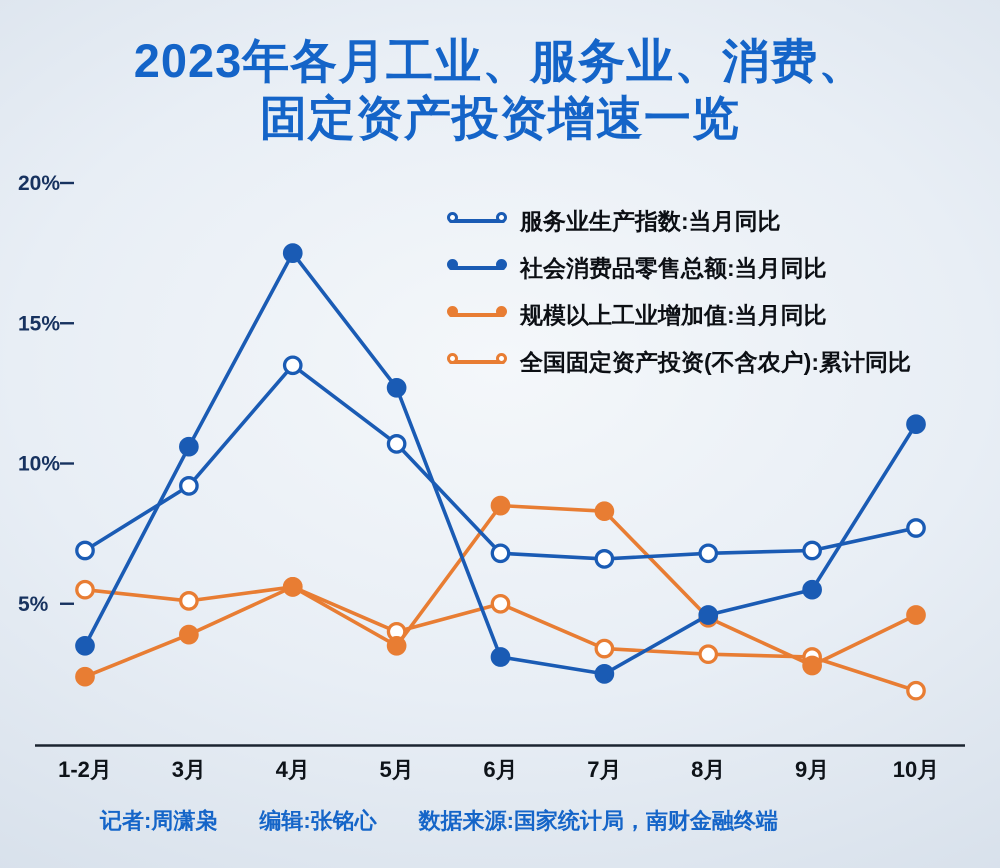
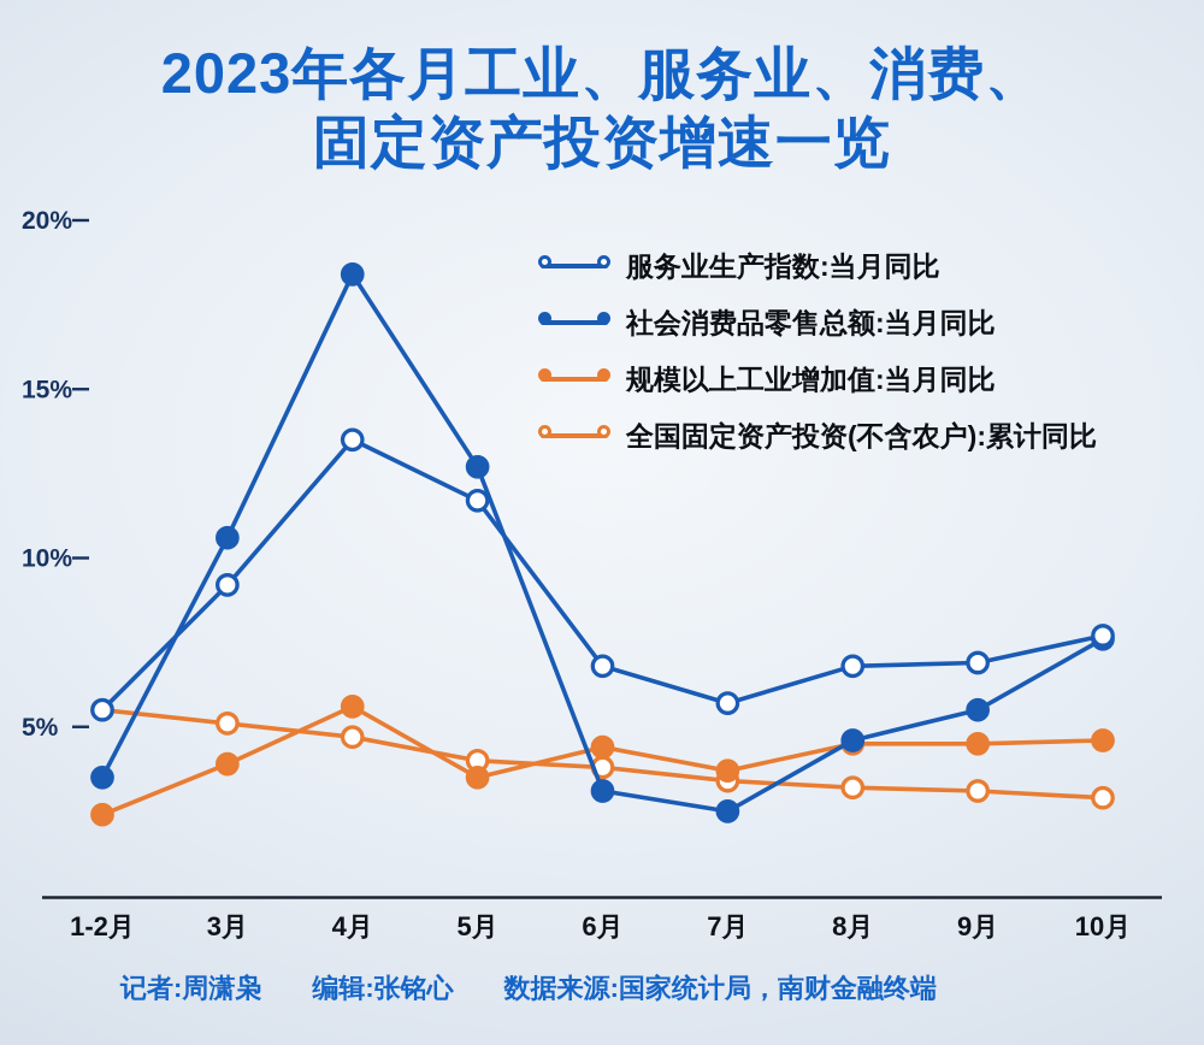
服务业生产指数:当月同比/1-2月: 6.9% -> 5.5%
社会消费品零售总额:当月同比/4月: 17.5% -> 18.4%
全国固定资产投资(不含农户):累计同比/4月: 5.6% -> 4.7%
服务业生产指数:当月同比/5月: 10.7% -> 11.7%
规模以上工业增加值:当月同比/6月: 8.5% -> 4.4%
全国固定资产投资(不含农户):累计同比/6月: 5.0% -> 3.8%
服务业生产指数:当月同比/7月: 6.6% -> 5.7%
规模以上工业增加值:当月同比/7月: 8.3% -> 3.7%
规模以上工业增加值:当月同比/9月: 2.8% -> 4.5%
社会消费品零售总额:当月同比/10月: 11.4% -> 7.6%
全国固定资产投资(不含农户):累计同比/10月: 1.9% -> 2.9%
